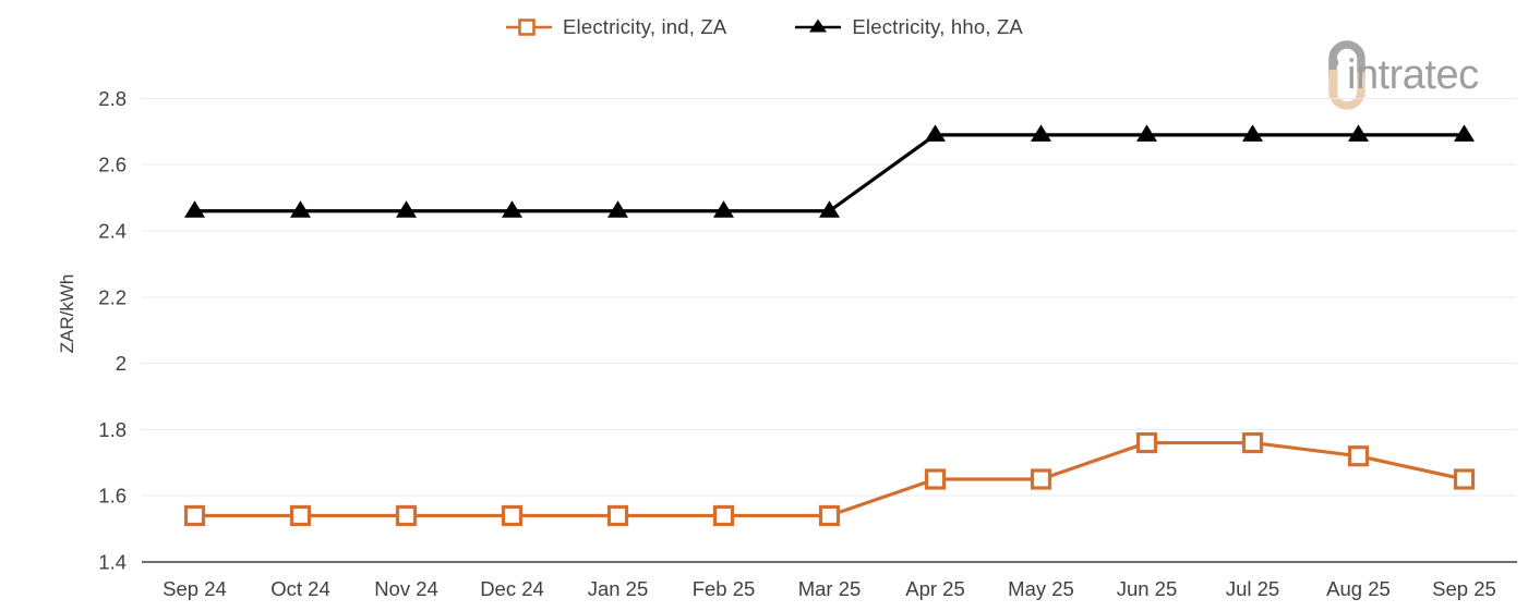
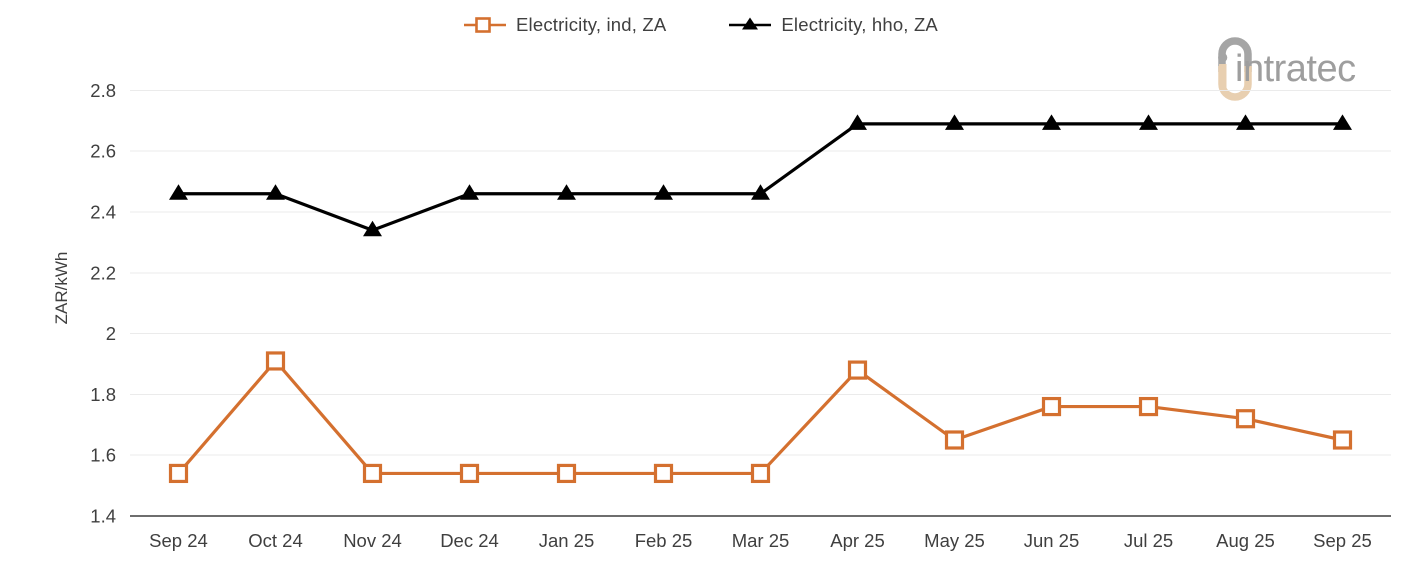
Electricity, ind, ZA/Oct 24: 1.54 -> 1.91
Electricity, hho, ZA/Nov 24: 2.46 -> 2.34
Electricity, ind, ZA/Apr 25: 1.65 -> 1.88
